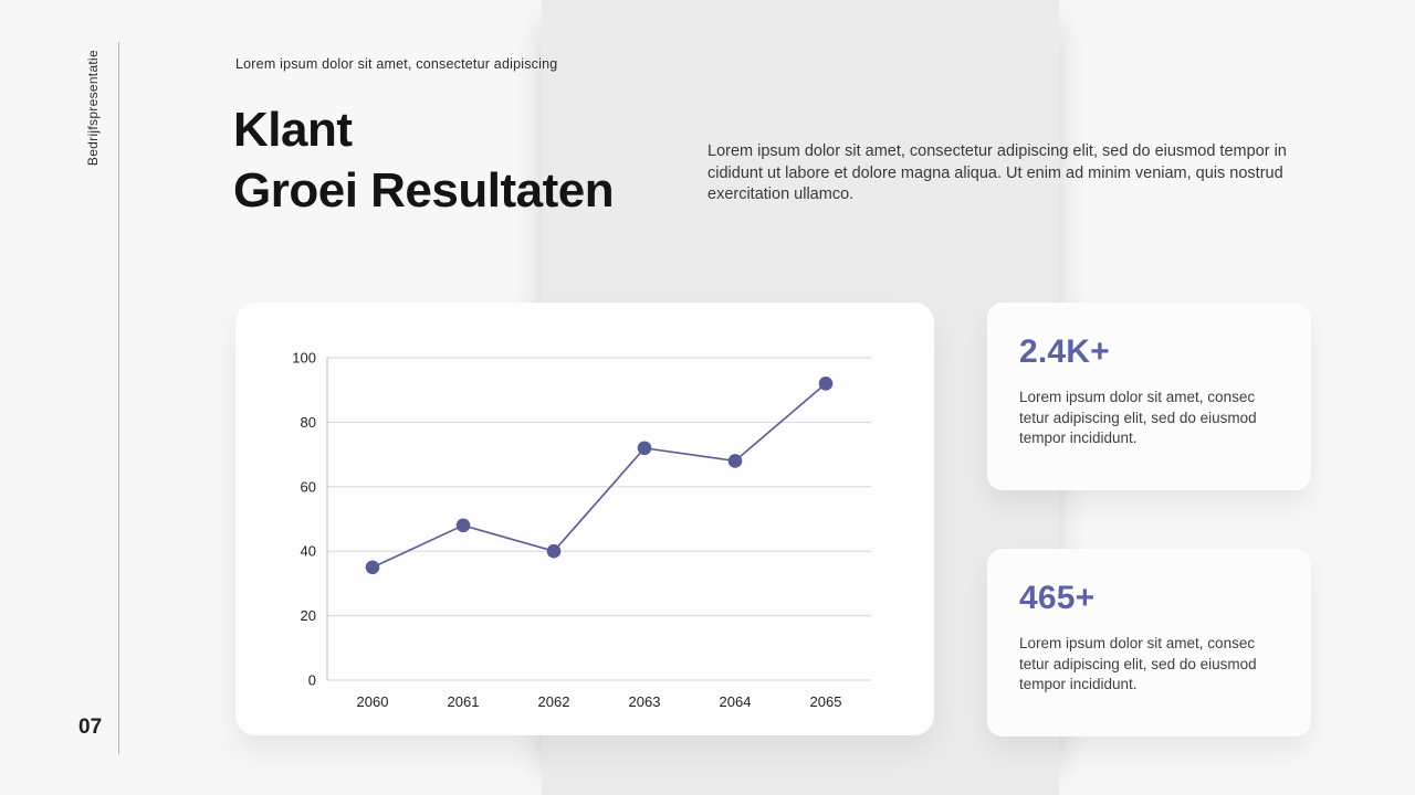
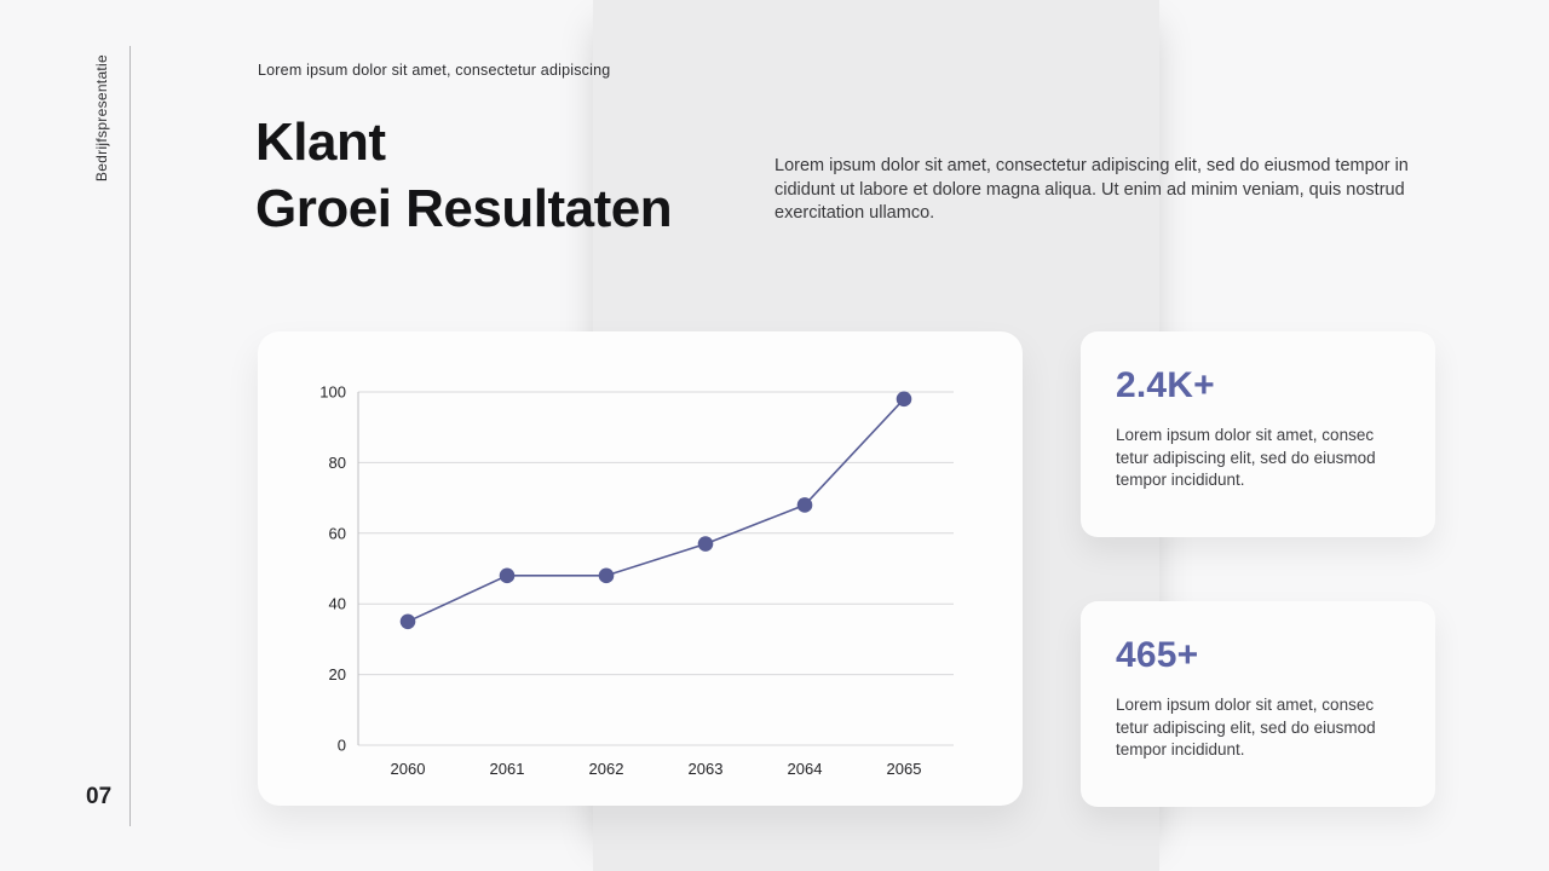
2062: 40 -> 48
2063: 72 -> 57
2065: 92 -> 98
